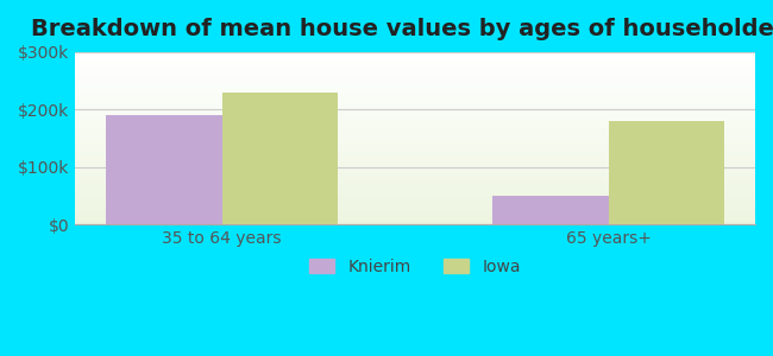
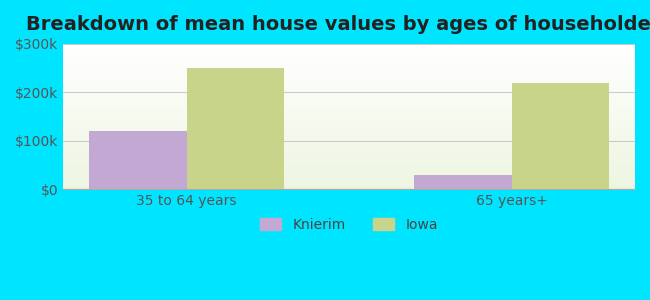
Knierim/35 to 64 years: $190k -> $120k
Iowa/35 to 64 years: $230k -> $250k
Knierim/65 years+: $50k -> $30k
Iowa/65 years+: $180k -> $220k
